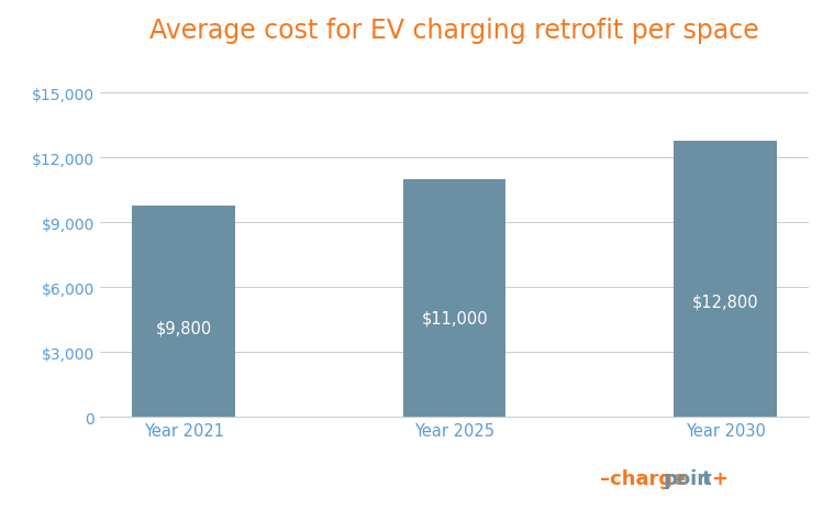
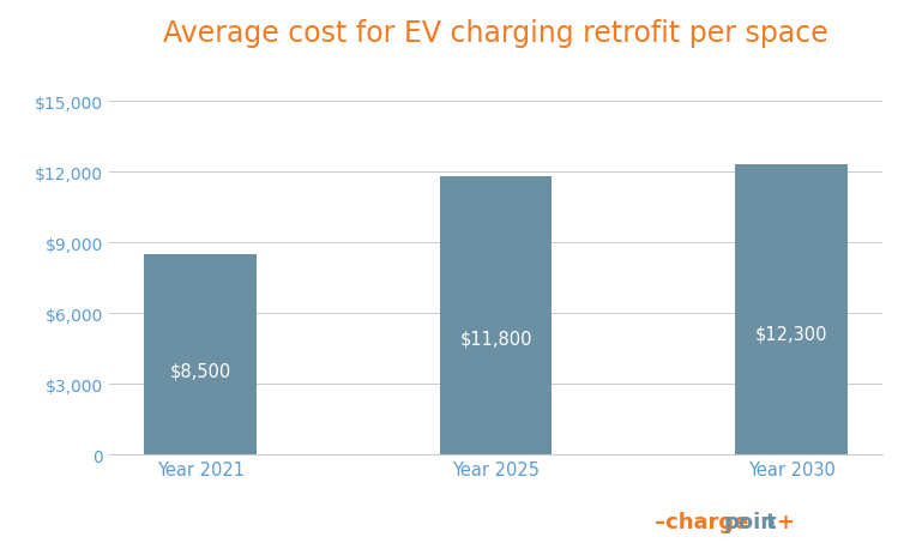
Year 2021: $9,800 -> $8,500
Year 2025: $11,000 -> $11,800
Year 2030: $12,800 -> $12,300
